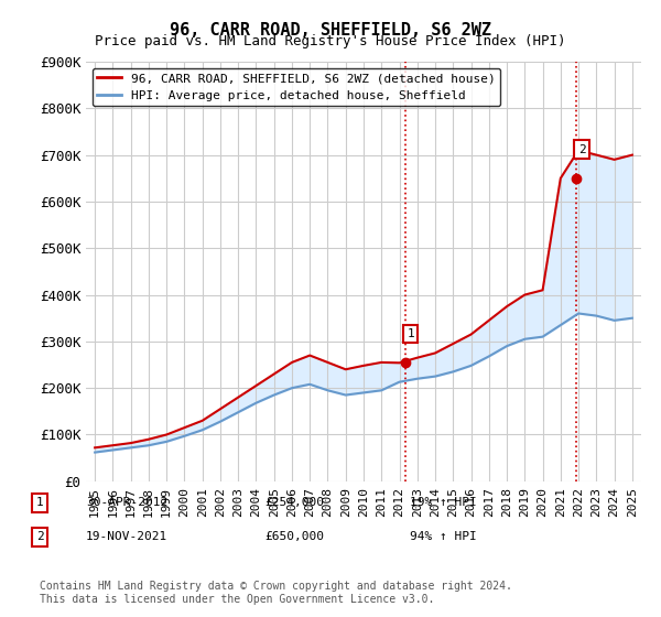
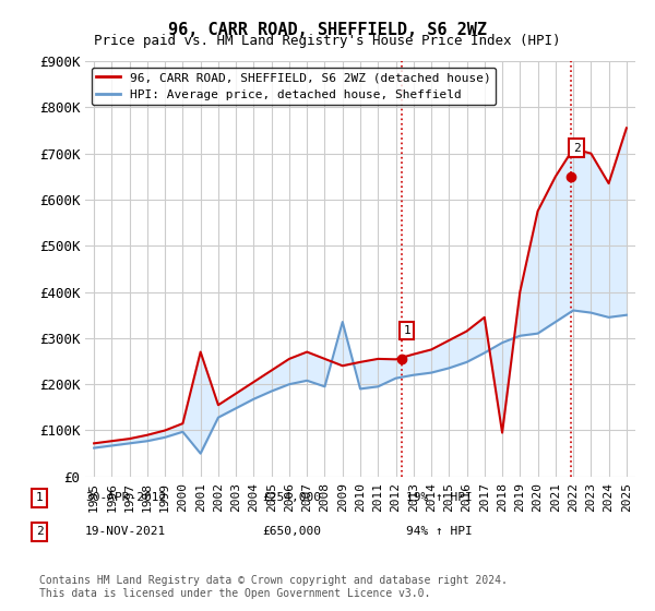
HPI: Average price, detached house, Sheffield/2001: £110K -> £50K
96, CARR ROAD, SHEFFIELD, S6 2WZ (detached house)/2001: £130K -> £270K
HPI: Average price, detached house, Sheffield/2009: £185K -> £335K
96, CARR ROAD, SHEFFIELD, S6 2WZ (detached house)/2018: £375K -> £95K
96, CARR ROAD, SHEFFIELD, S6 2WZ (detached house)/2020: £410K -> £575K
96, CARR ROAD, SHEFFIELD, S6 2WZ (detached house)/2024: £690K -> £635K
96, CARR ROAD, SHEFFIELD, S6 2WZ (detached house)/2025: £700K -> £755K
